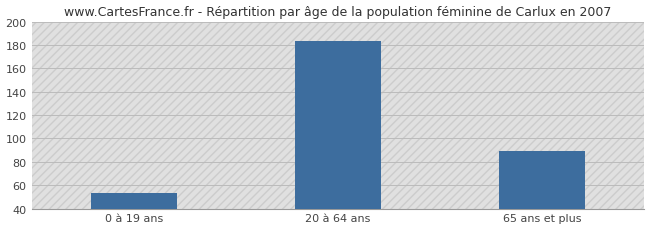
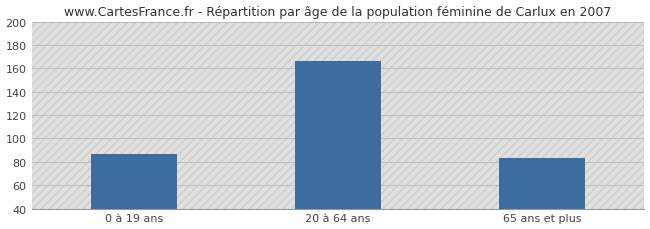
0 à 19 ans: 53 -> 87
20 à 64 ans: 183 -> 166
65 ans et plus: 89 -> 83
